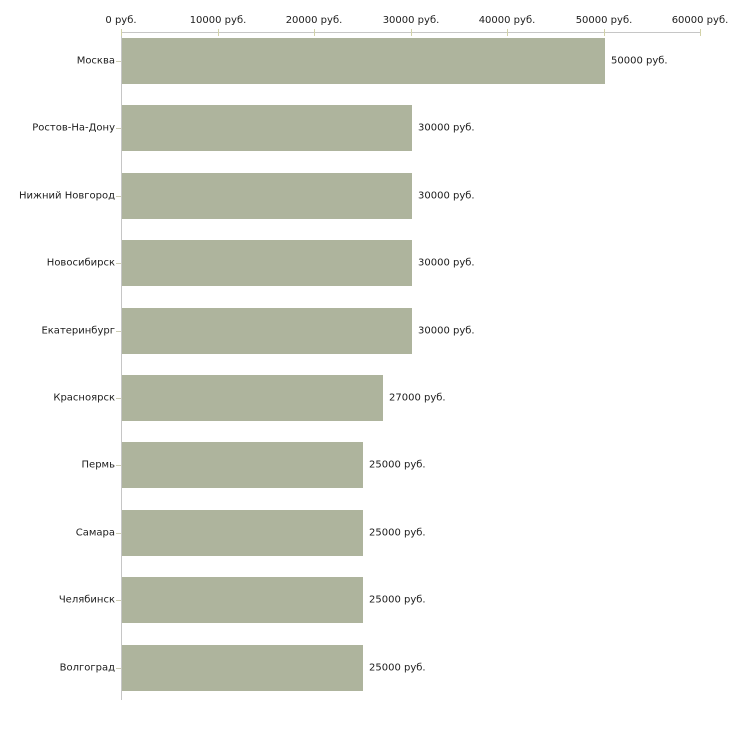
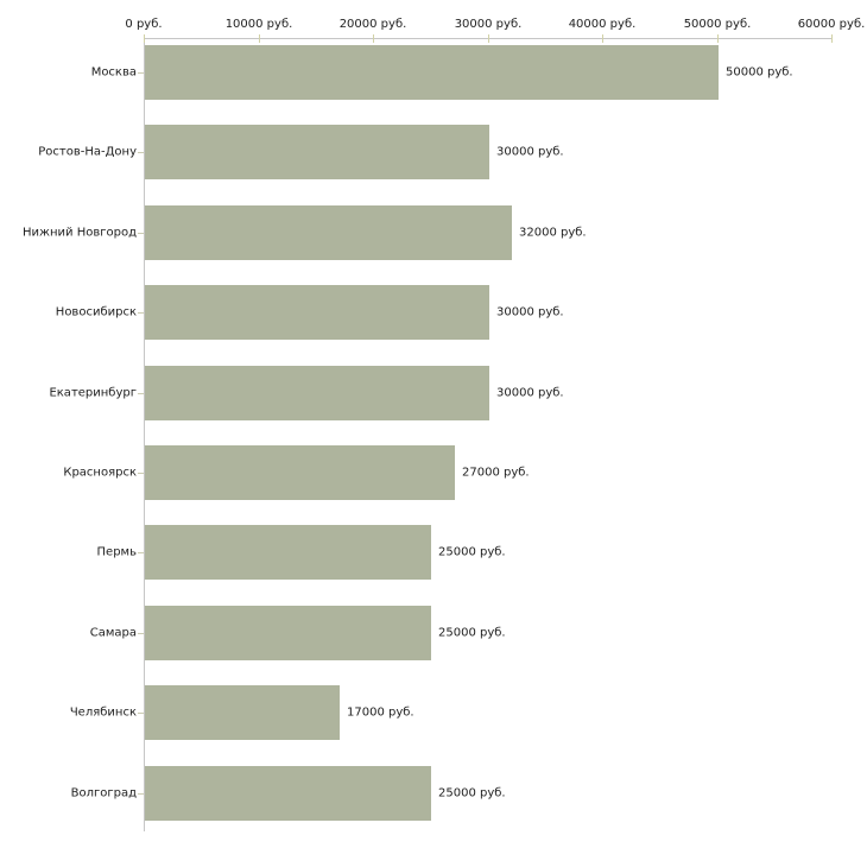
Нижний Новгород: 30000 -> 32000
Челябинск: 25000 -> 17000
